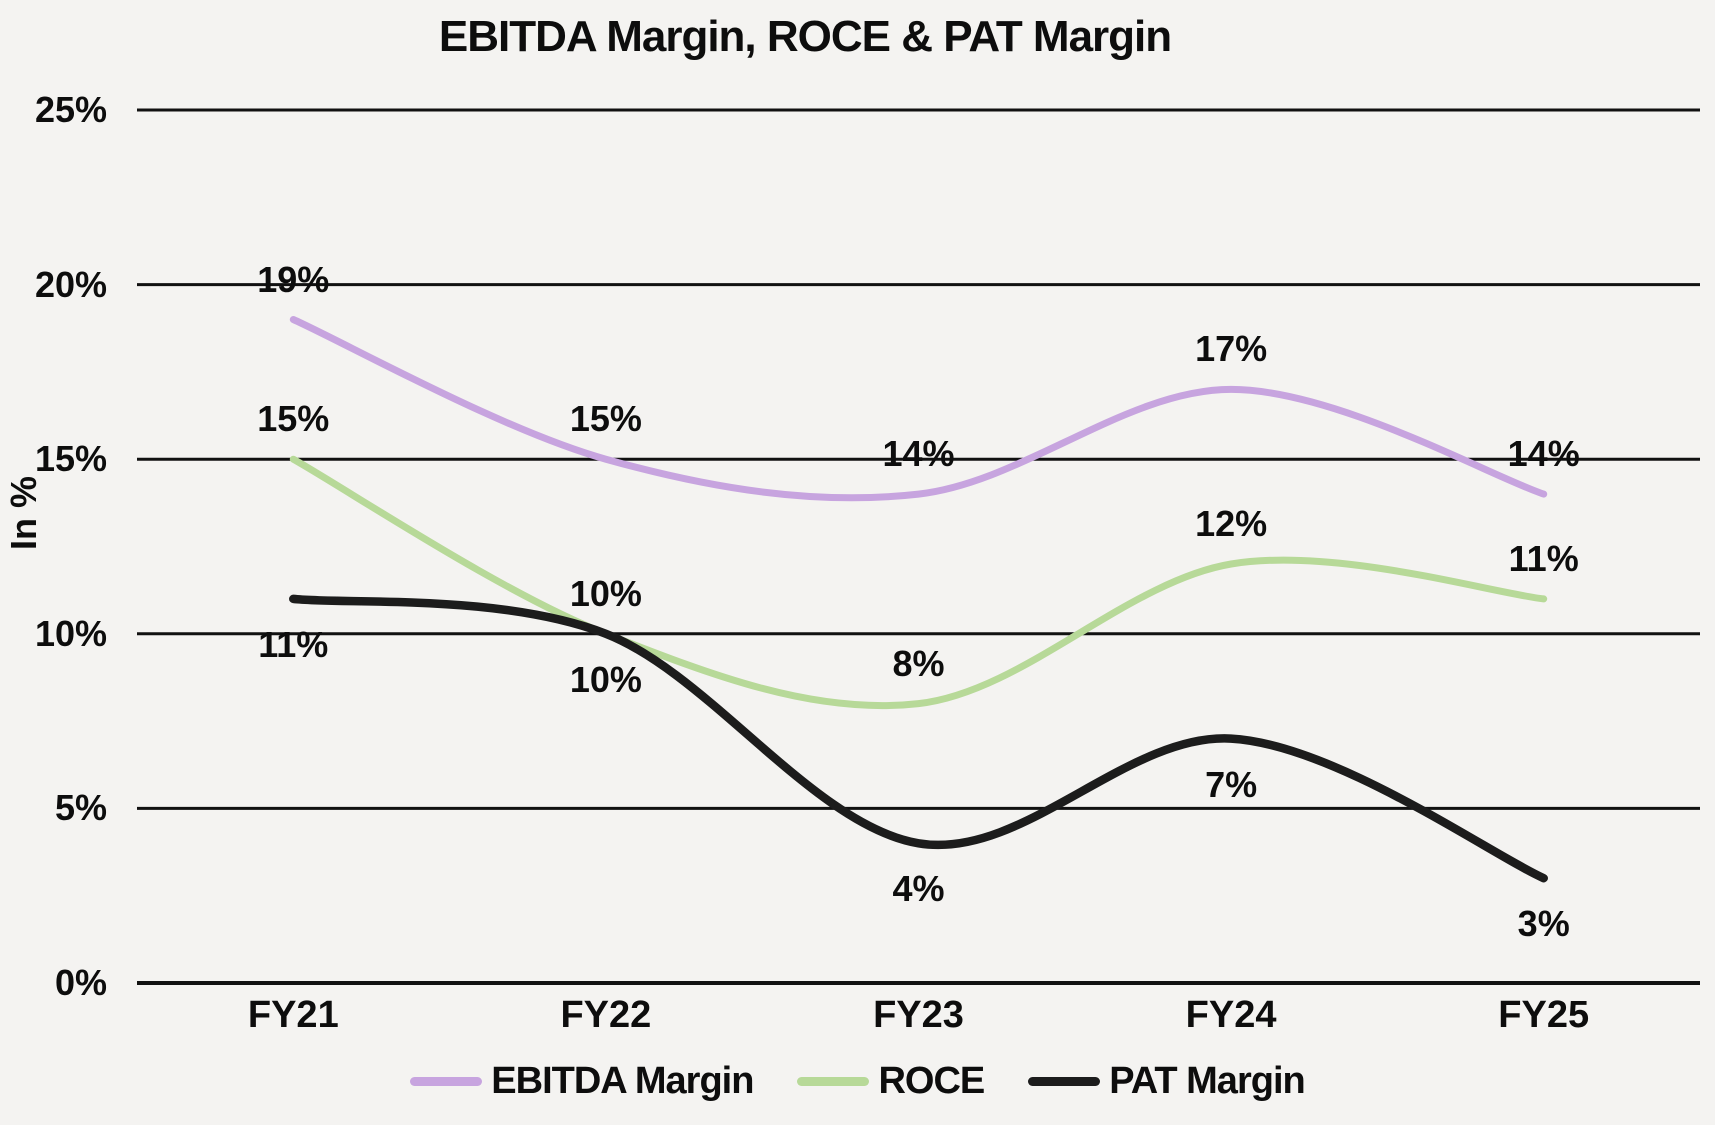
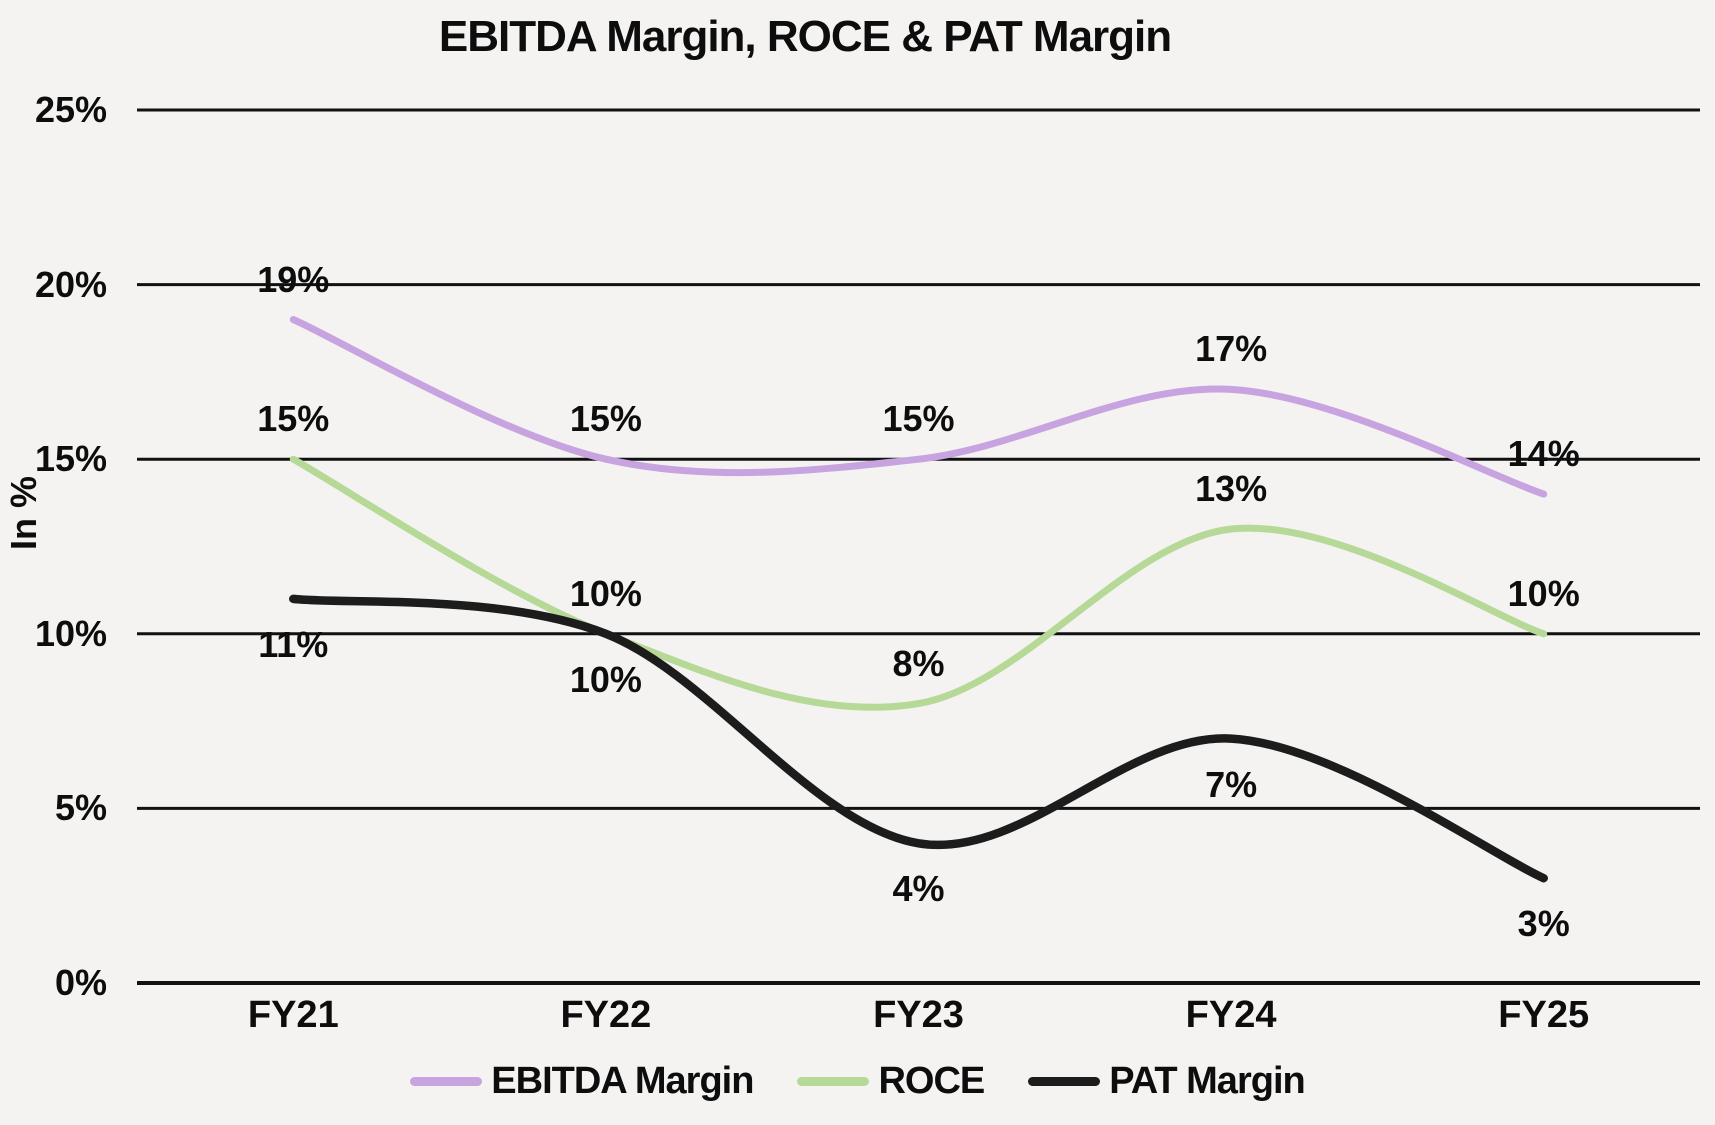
EBITDA Margin/FY23: 14% -> 15%
ROCE/FY24: 12% -> 13%
ROCE/FY25: 11% -> 10%
